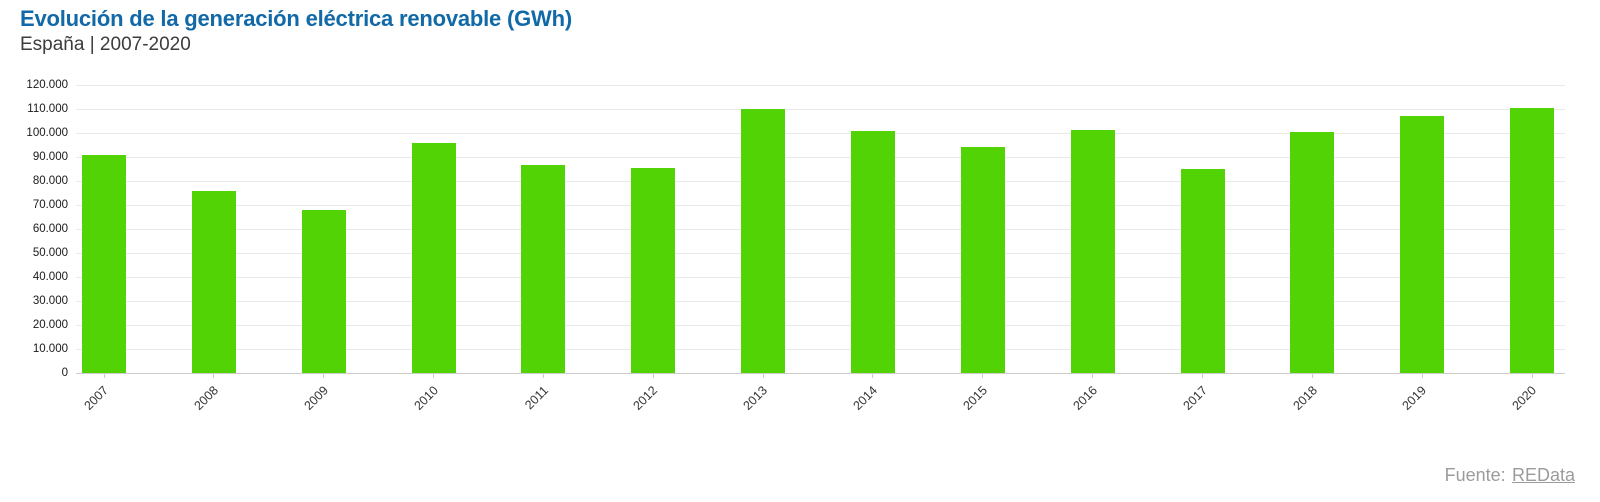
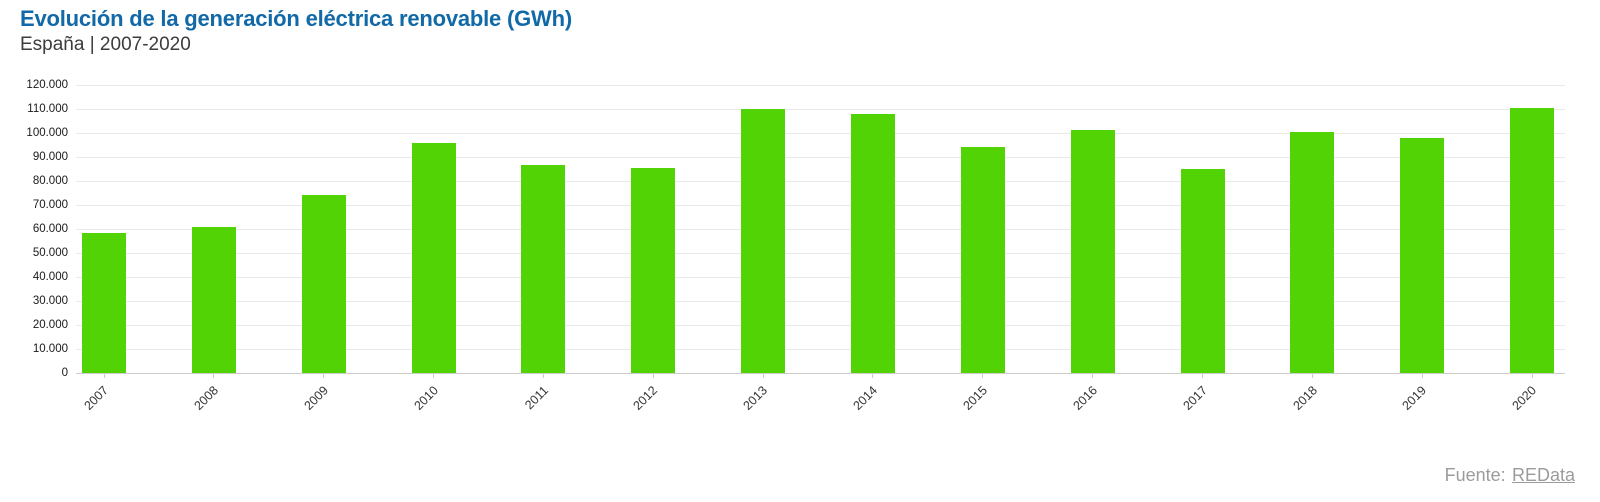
2007: 91000 -> 58000
2008: 76000 -> 61000
2009: 68000 -> 74000
2014: 101000 -> 108000
2019: 107000 -> 98000
